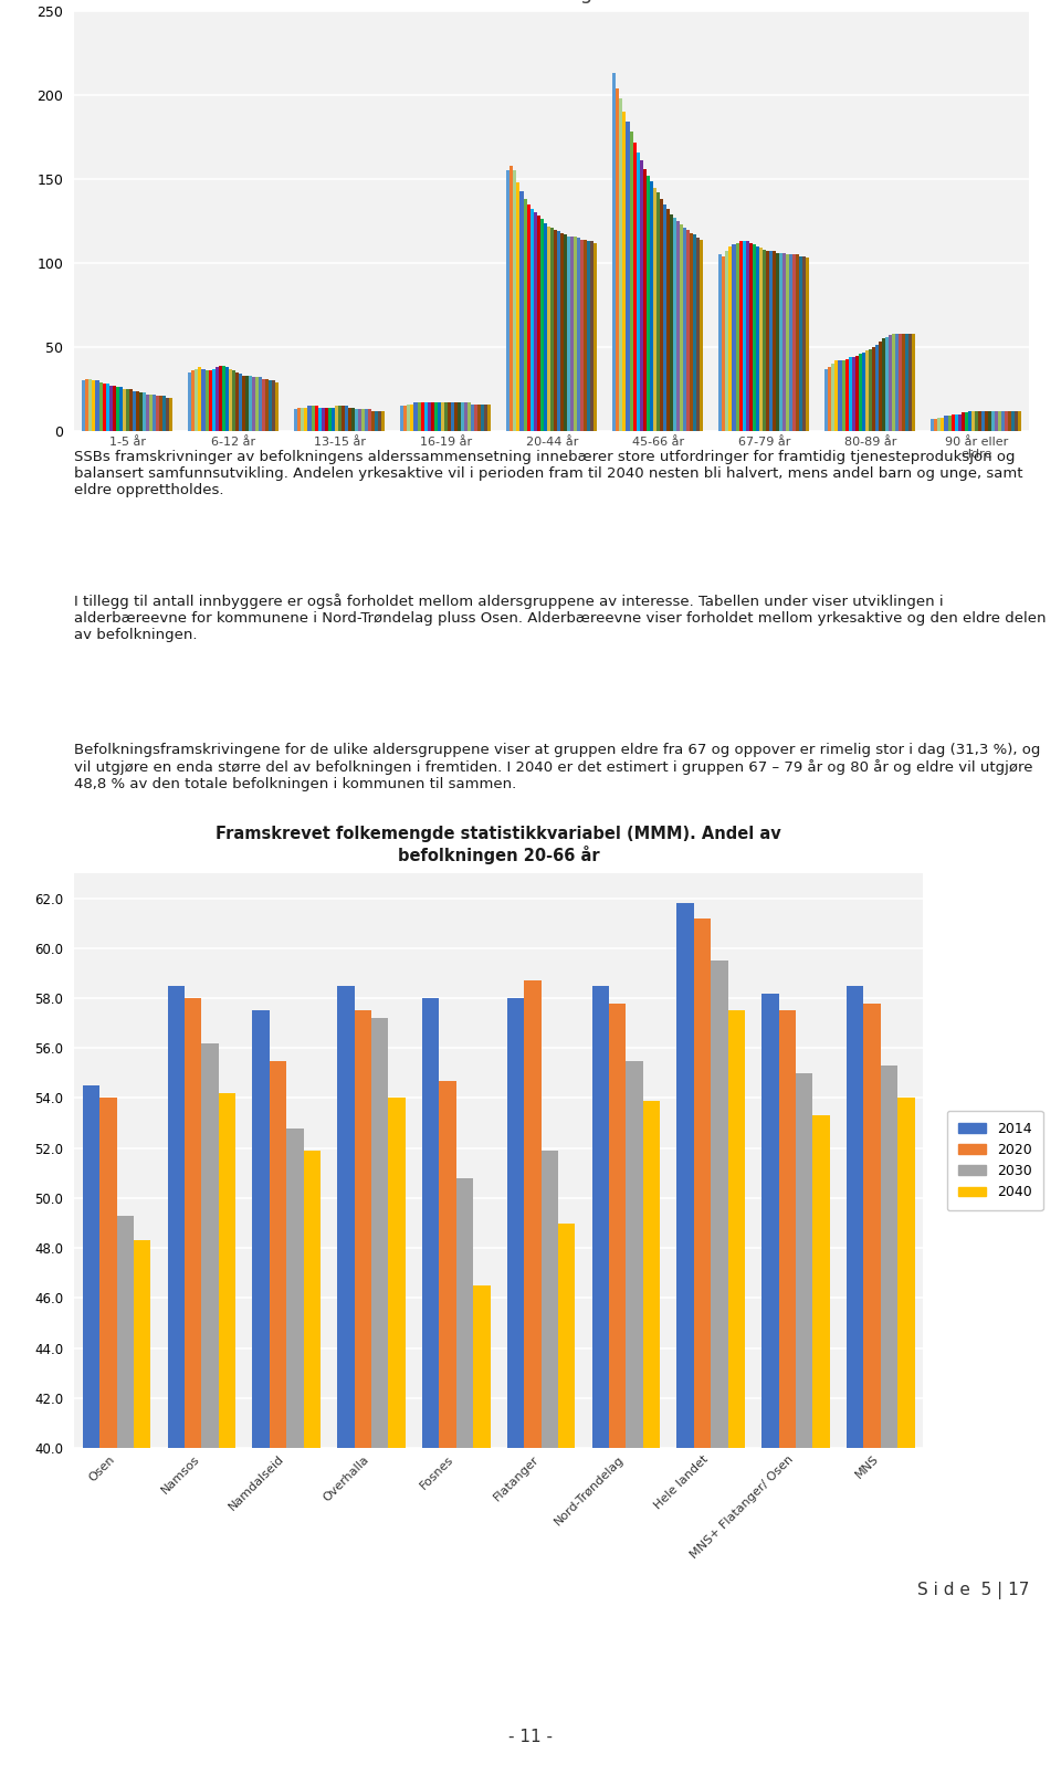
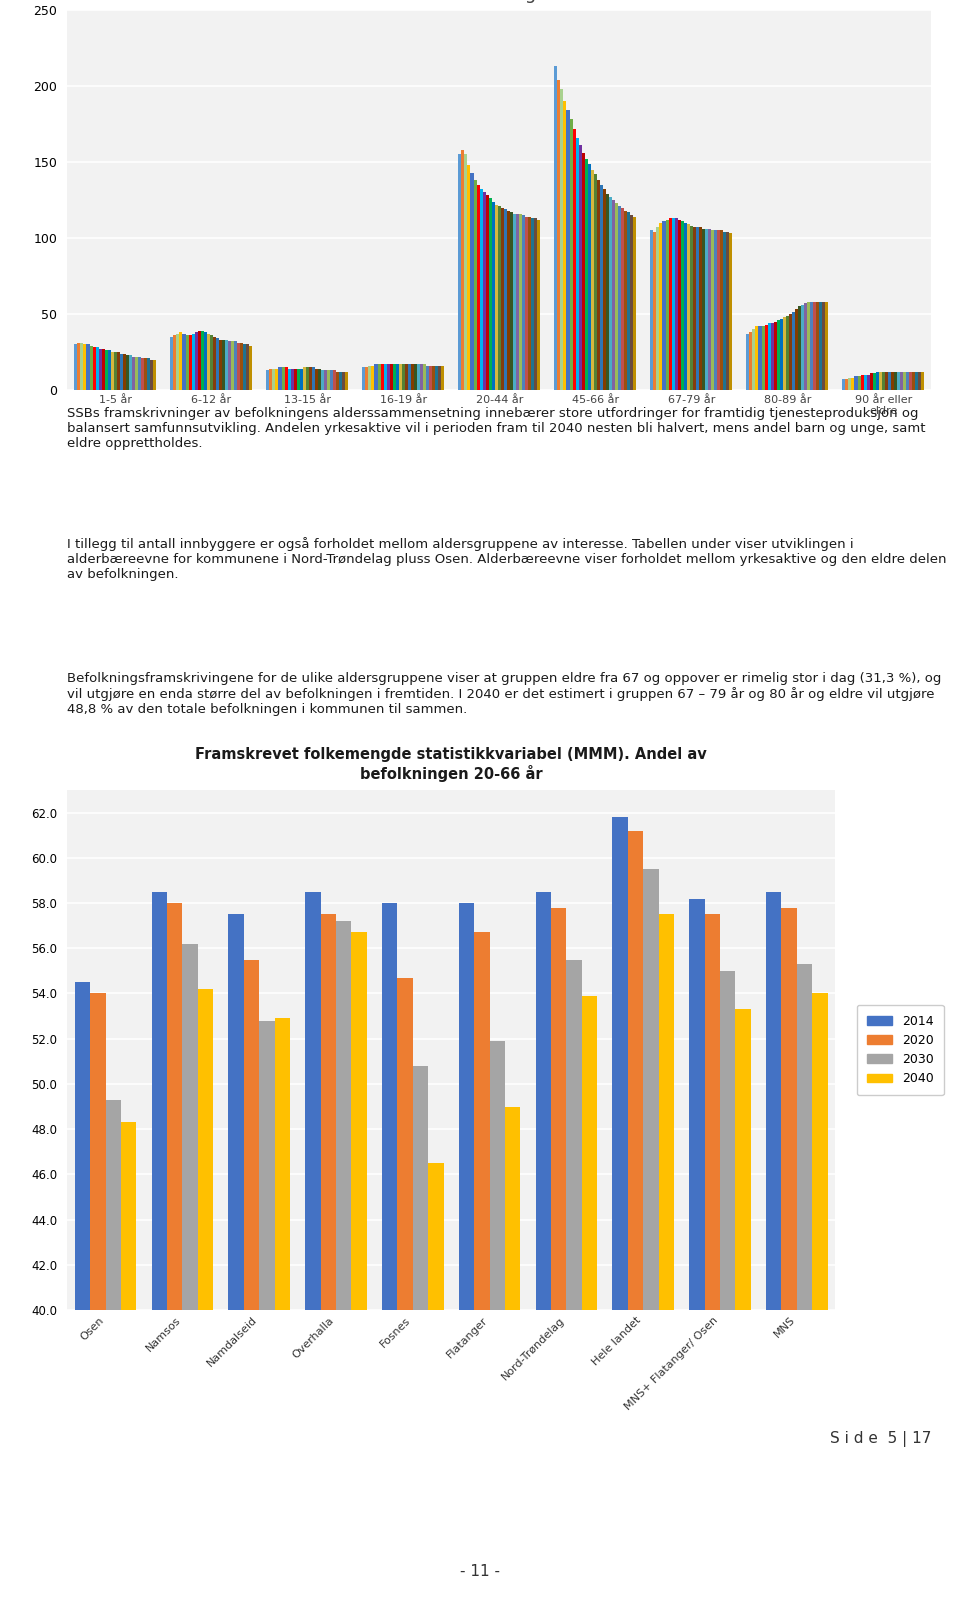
2040/Namdalseid: 51.9 -> 52.9
2040/Overhalla: 54.0 -> 56.7
2020/Flatanger: 58.7 -> 56.7
